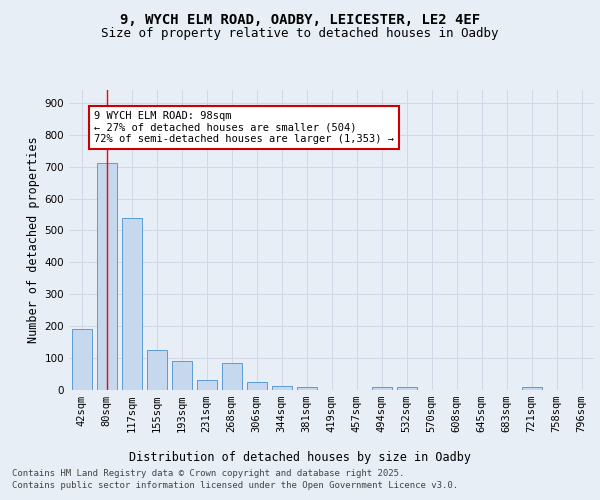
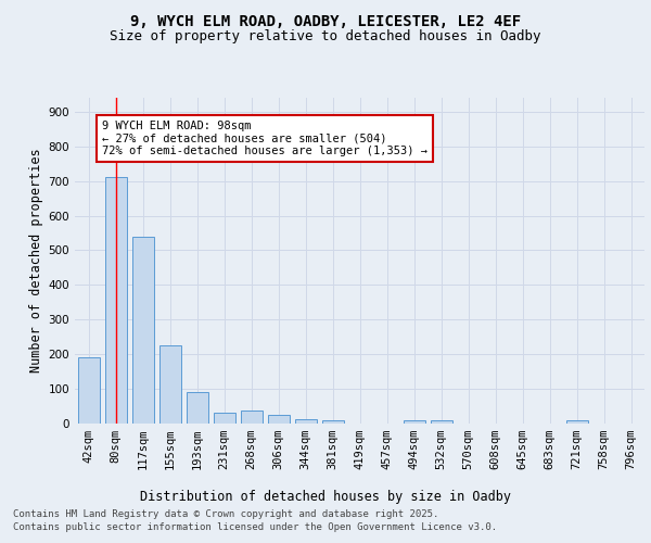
155sqm: 125 -> 225
268sqm: 85 -> 38
